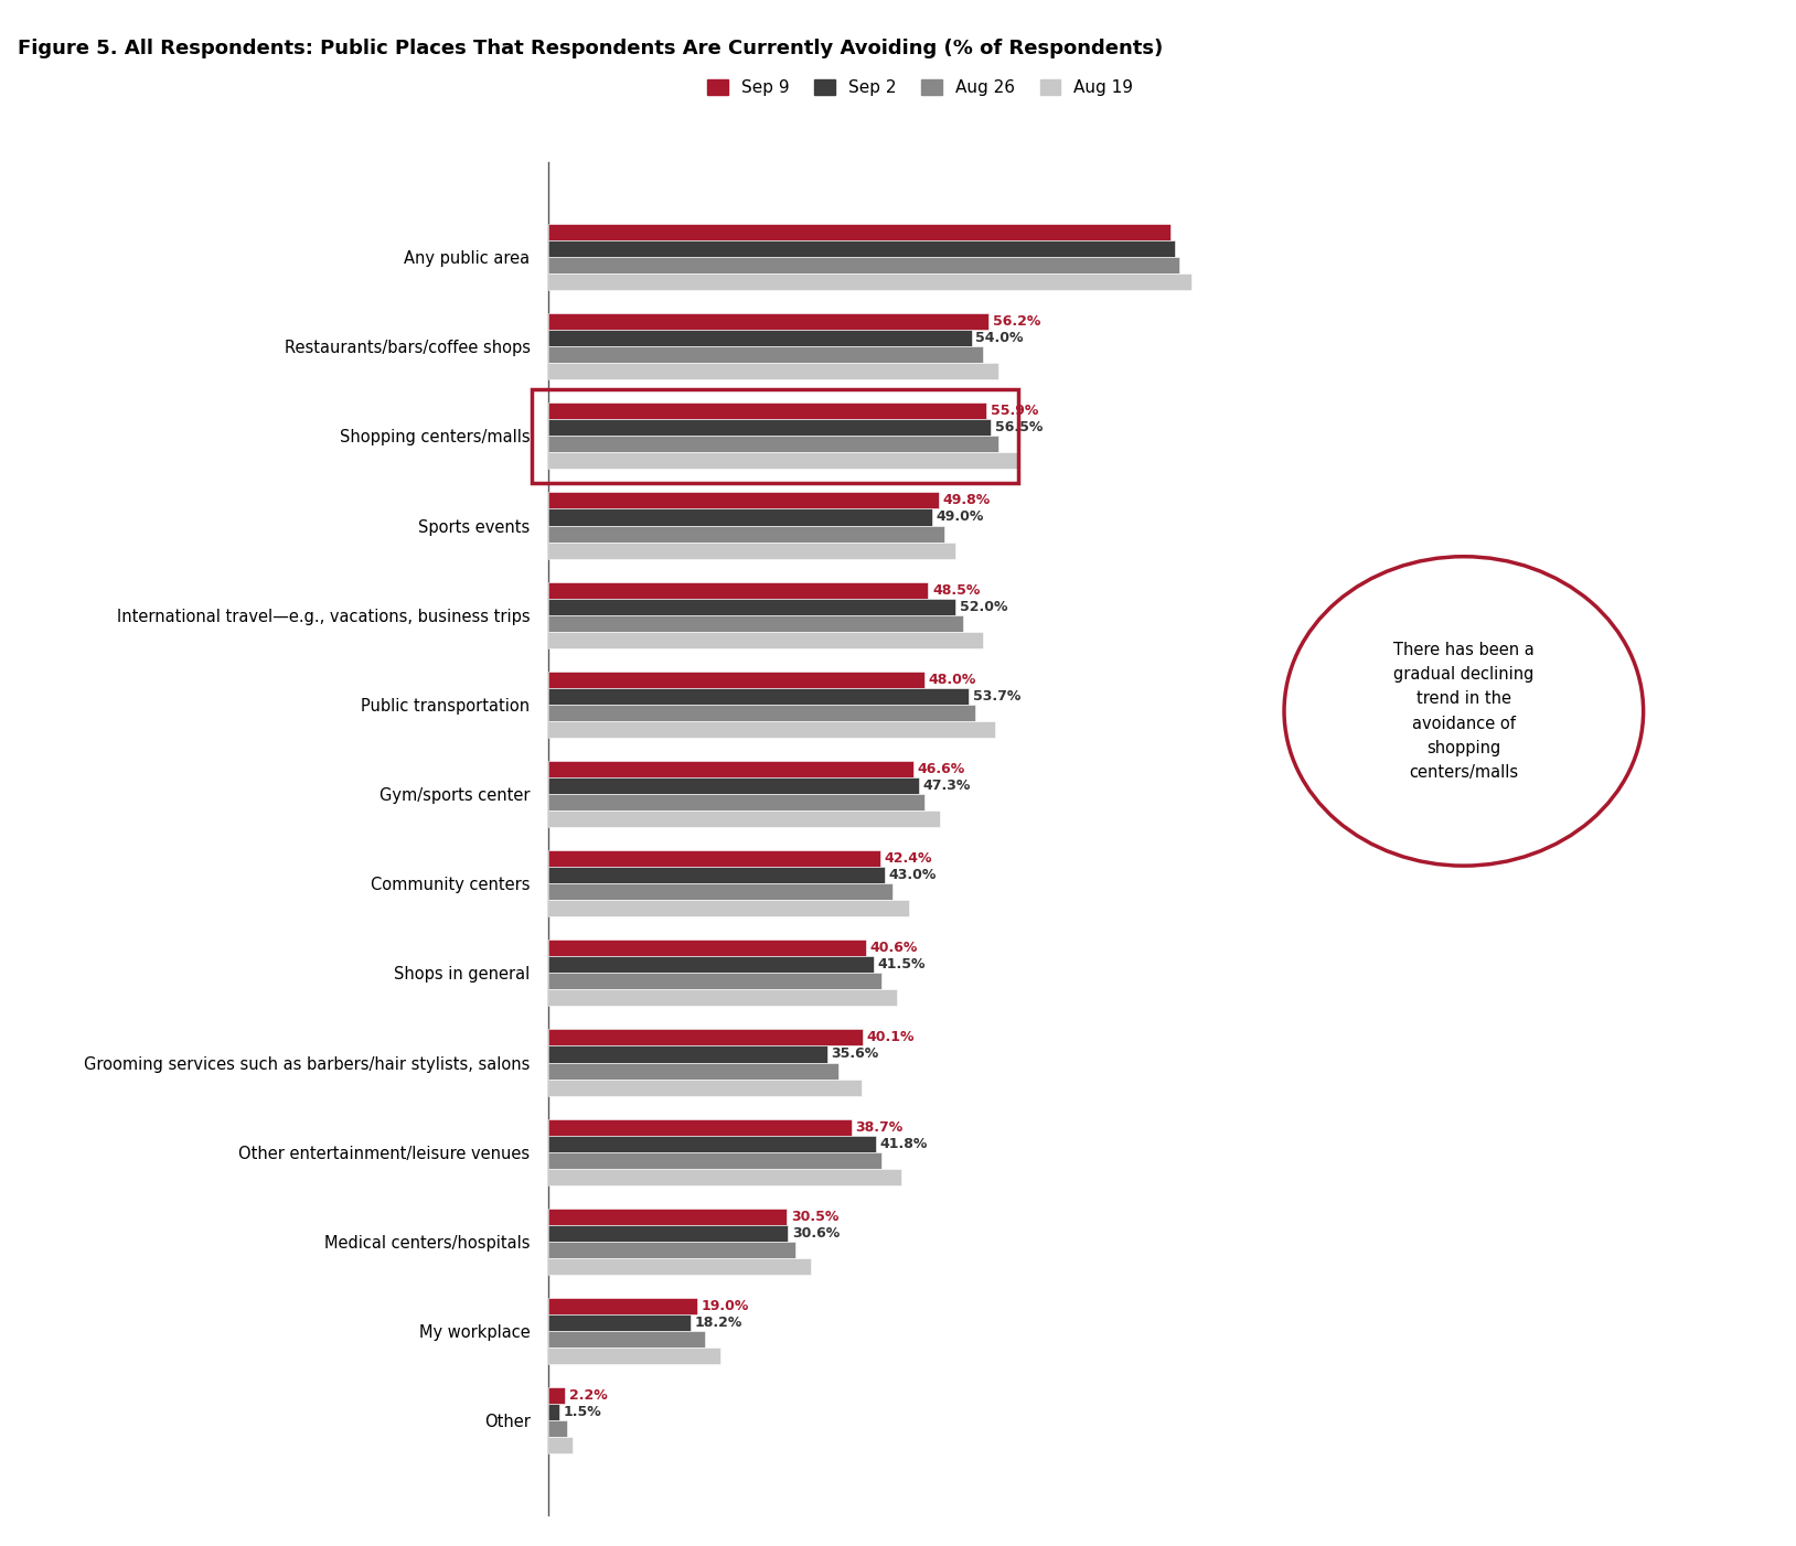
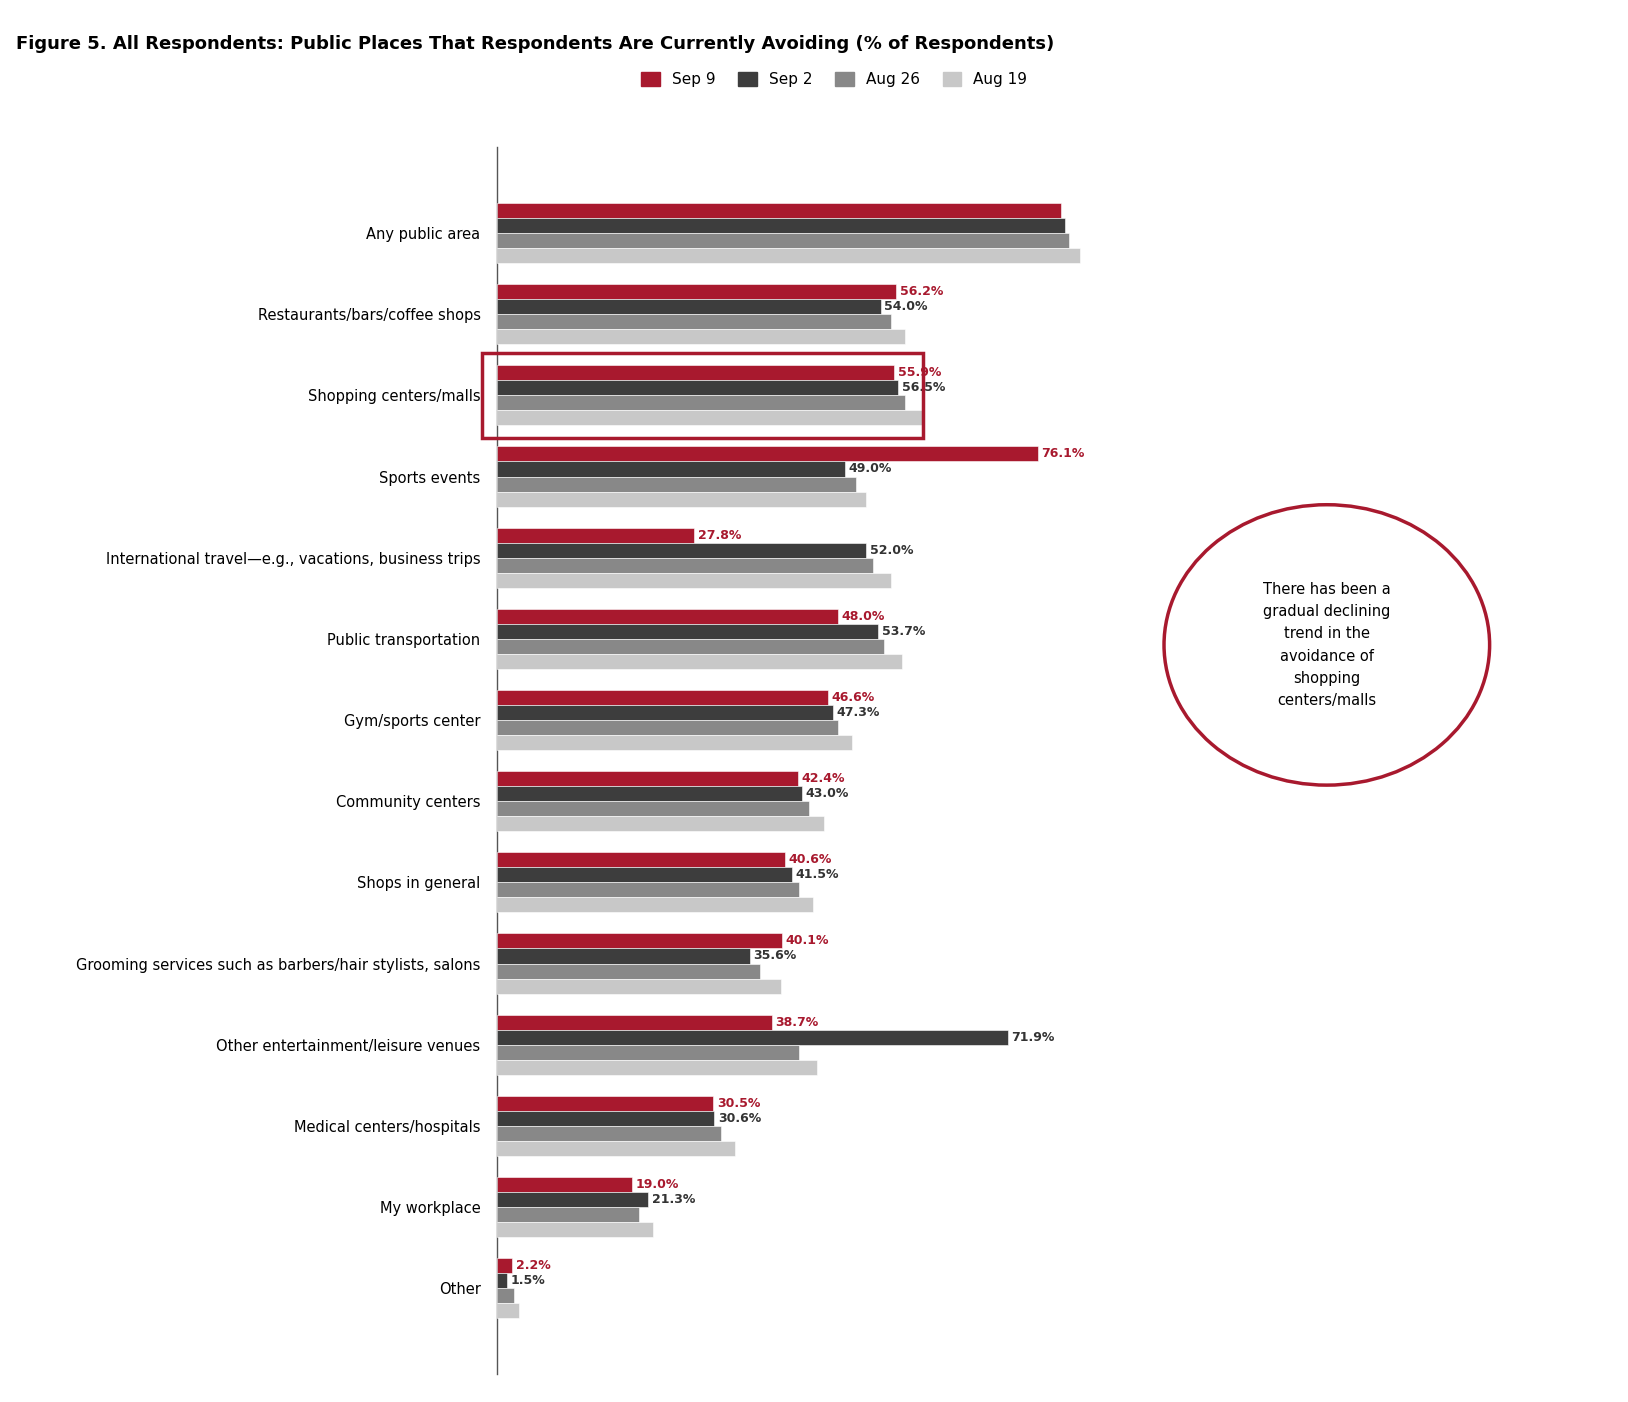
Sep 9/Sports events: 49.8% -> 76.1%
Sep 9/International travel—e.g., vacations, business trips: 48.5% -> 27.8%
Sep 2/Other entertainment/leisure venues: 41.8% -> 71.9%
Sep 2/My workplace: 18.2% -> 21.3%
